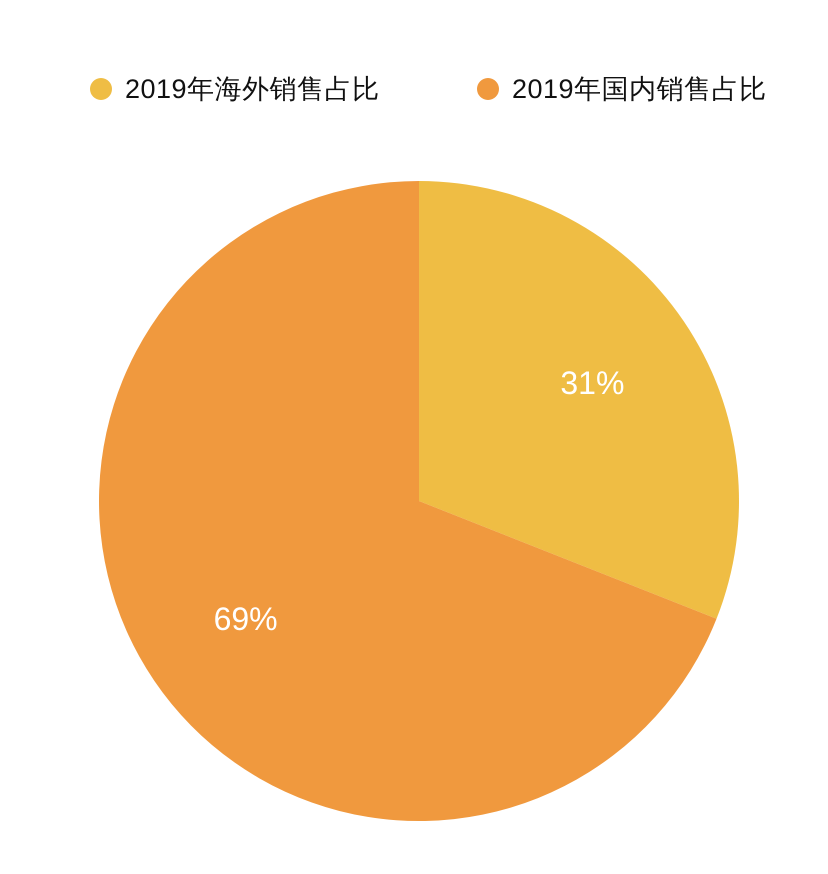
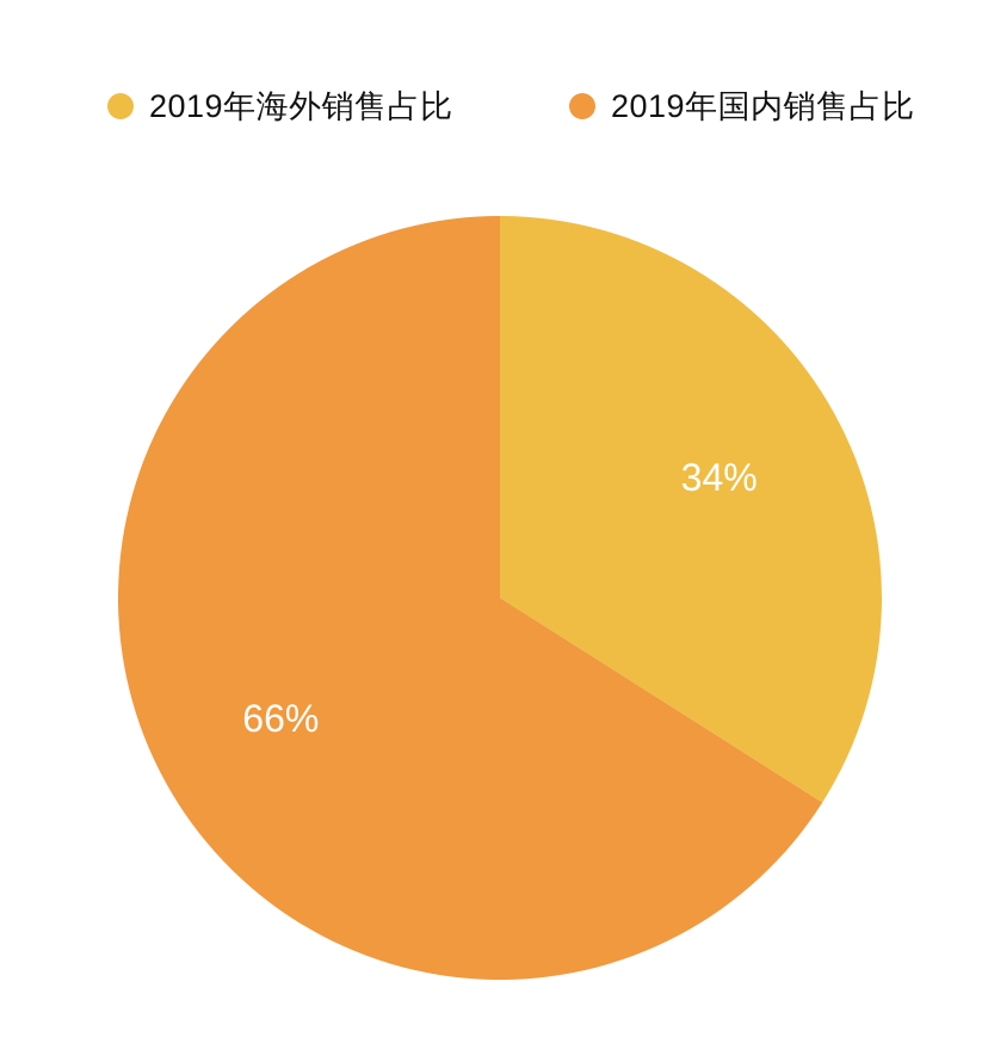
2019年海外销售占比: 31% -> 34%
2019年国内销售占比: 69% -> 66%
